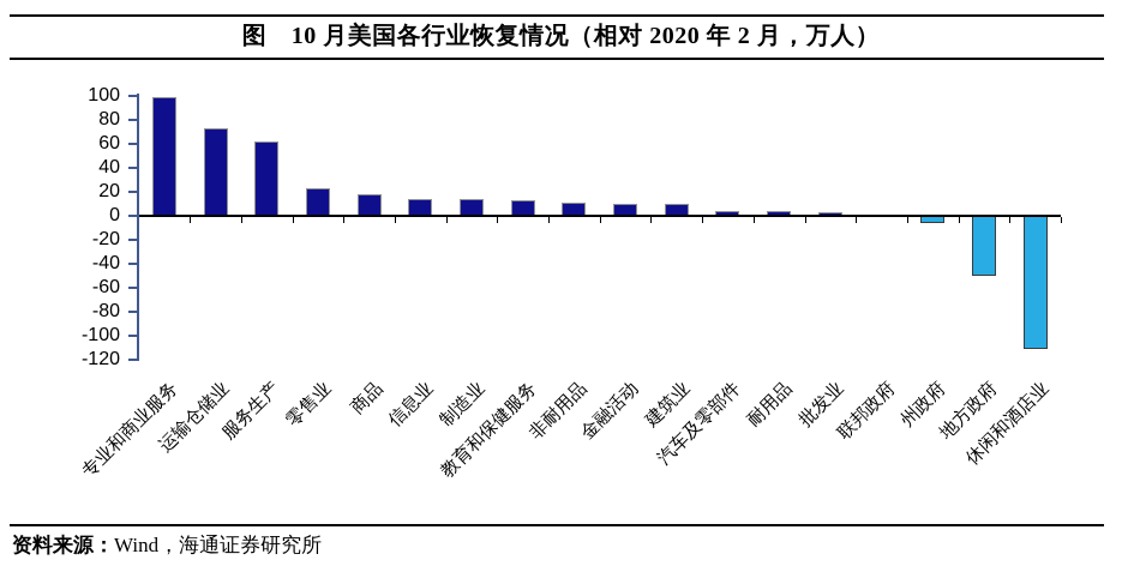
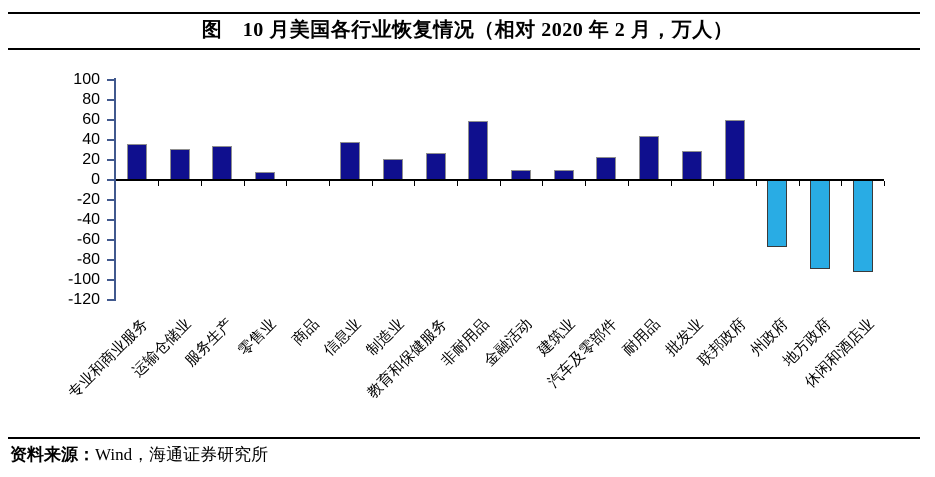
专业和商业服务: 99 -> 36
运输仓储业: 73 -> 31
服务生产: 62 -> 34
零售业: 23 -> 8
商品: 18 -> 1
信息业: 14 -> 38
制造业: 14 -> 21
教育和保健服务: 13 -> 27
非耐用品: 11 -> 59
汽车及零部件: 4 -> 23
耐用品: 4 -> 44
批发业: 3 -> 29
联邦政府: 1 -> 60
州政府: -5 -> -66
地方政府: -49 -> -88
休闲和酒店业: -110 -> -91
